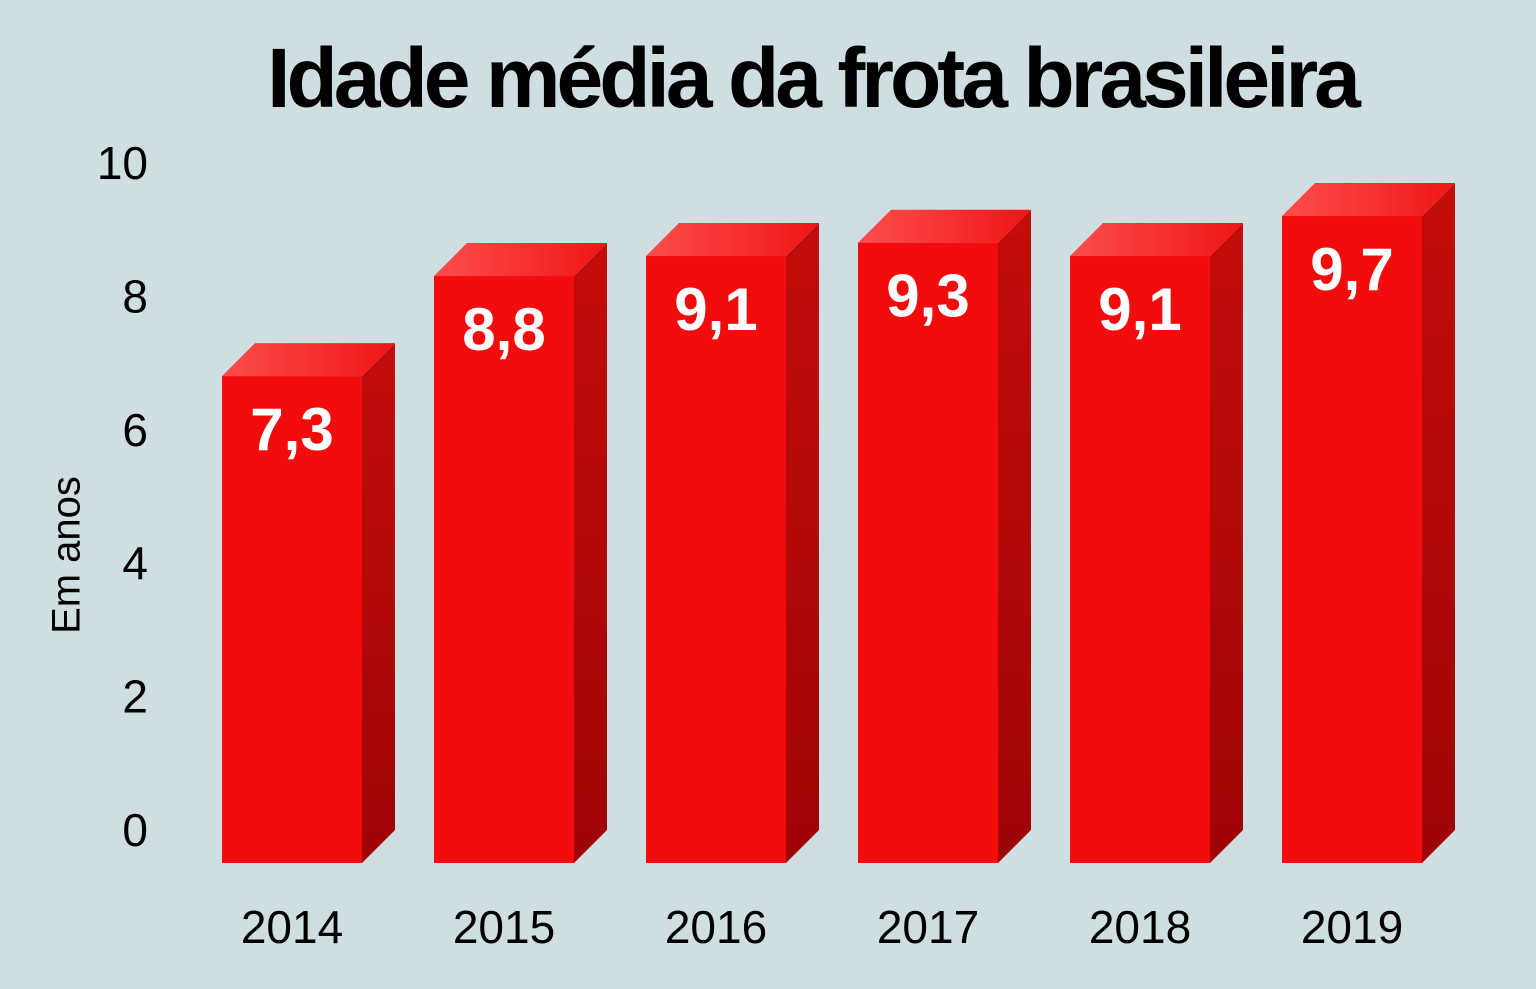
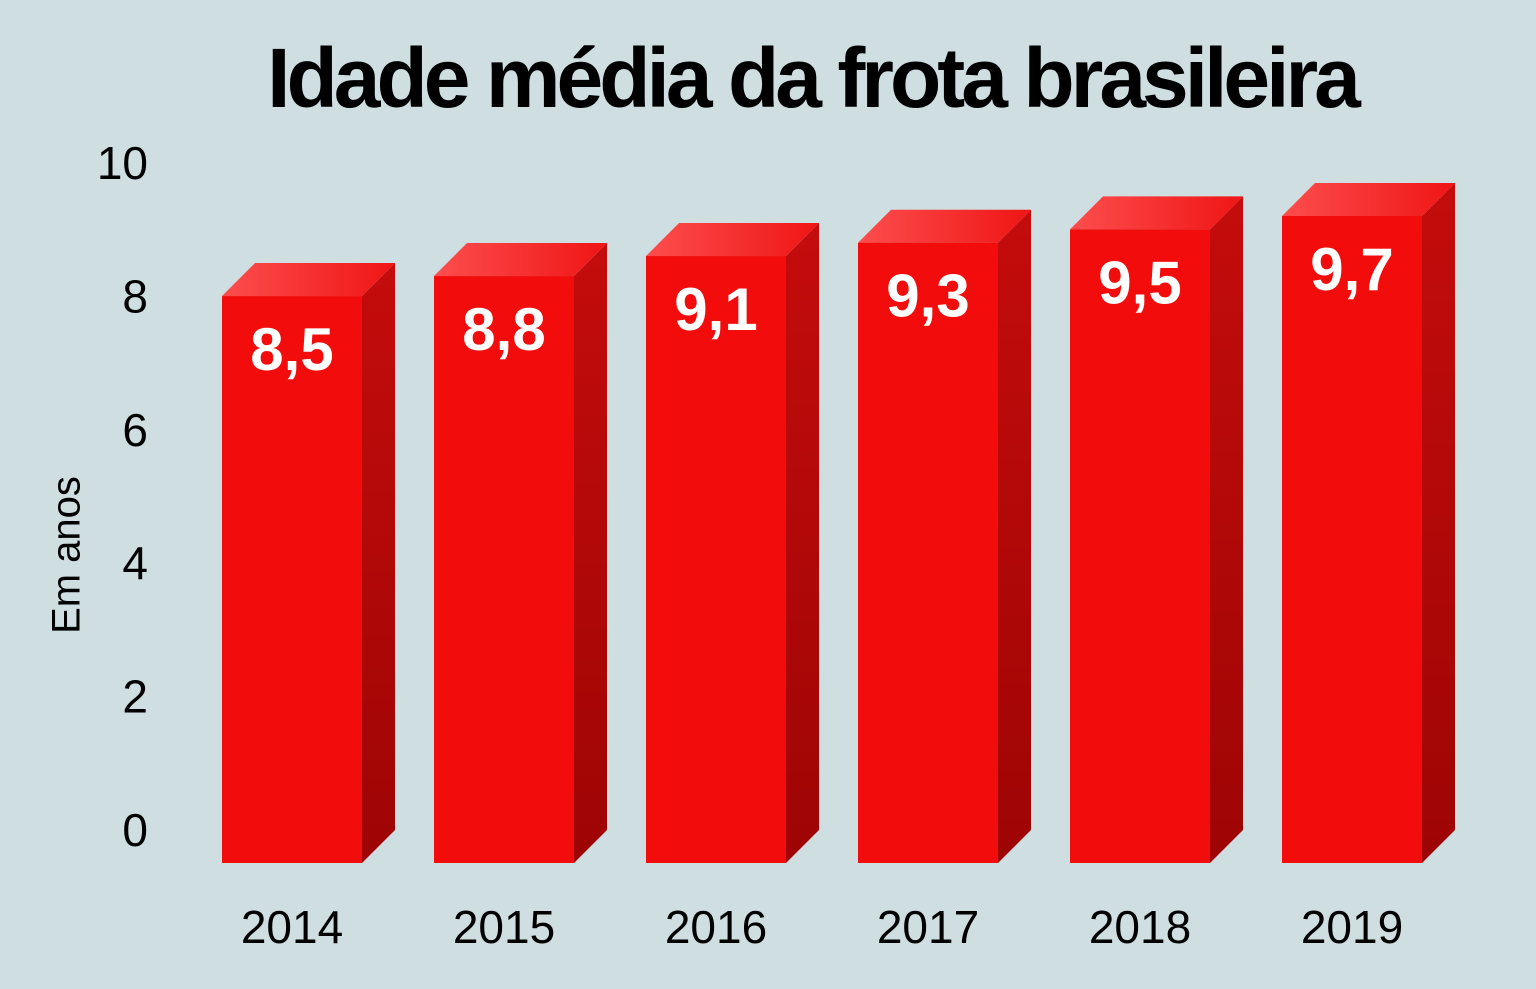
2014: 7,3 -> 8,5
2018: 9,1 -> 9,5
